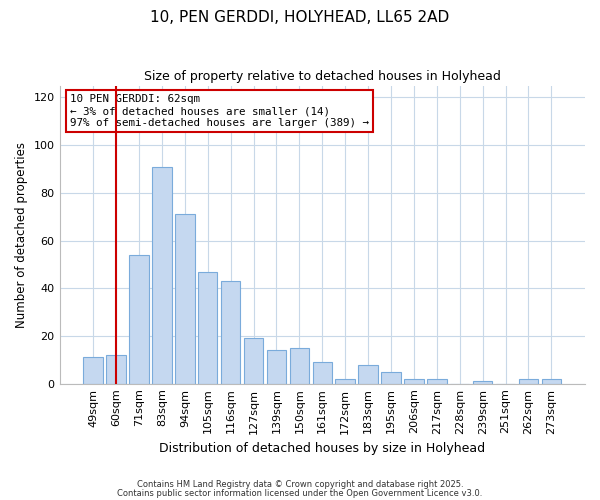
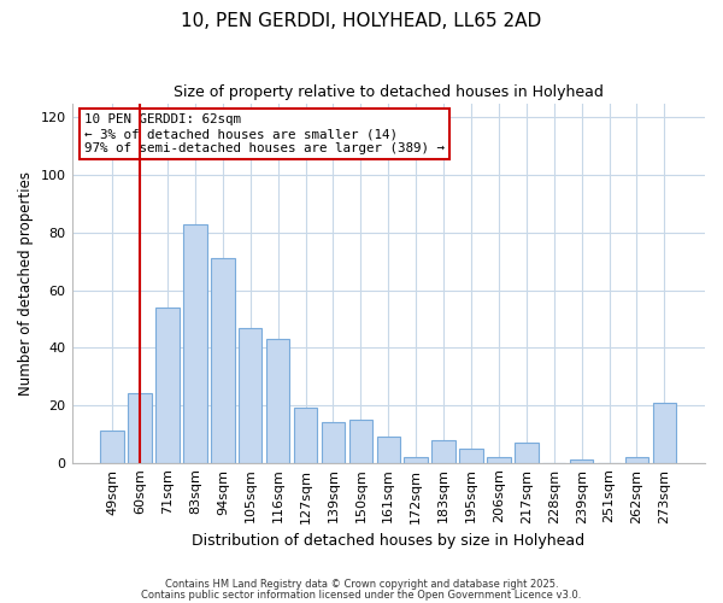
60sqm: 12 -> 24
83sqm: 91 -> 83
217sqm: 2 -> 7
273sqm: 2 -> 21
